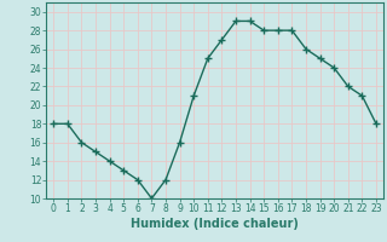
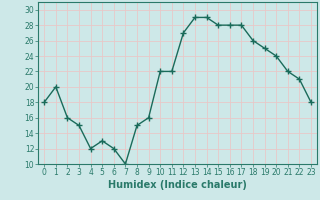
1: 18 -> 20
4: 14 -> 12
8: 12 -> 15
10: 21 -> 22
11: 25 -> 22
